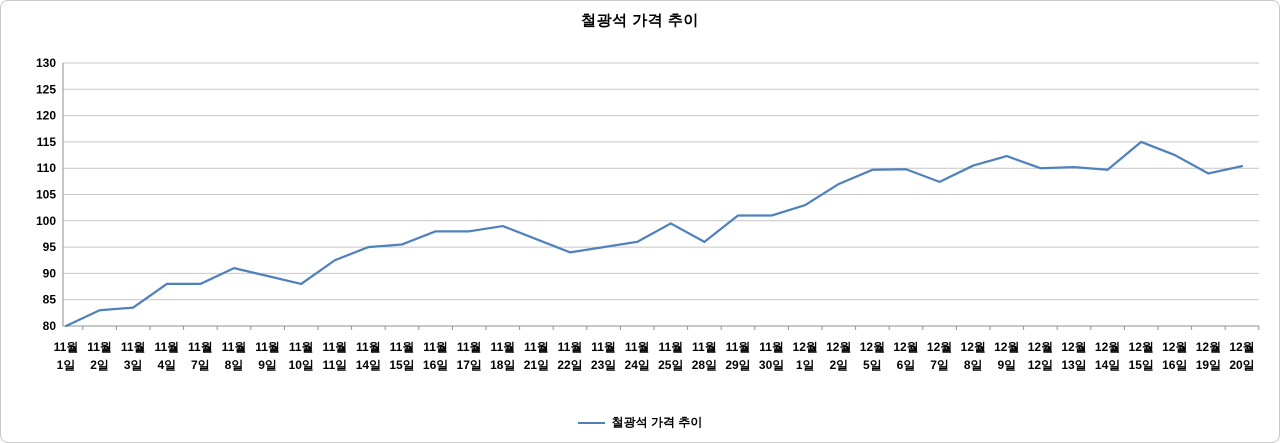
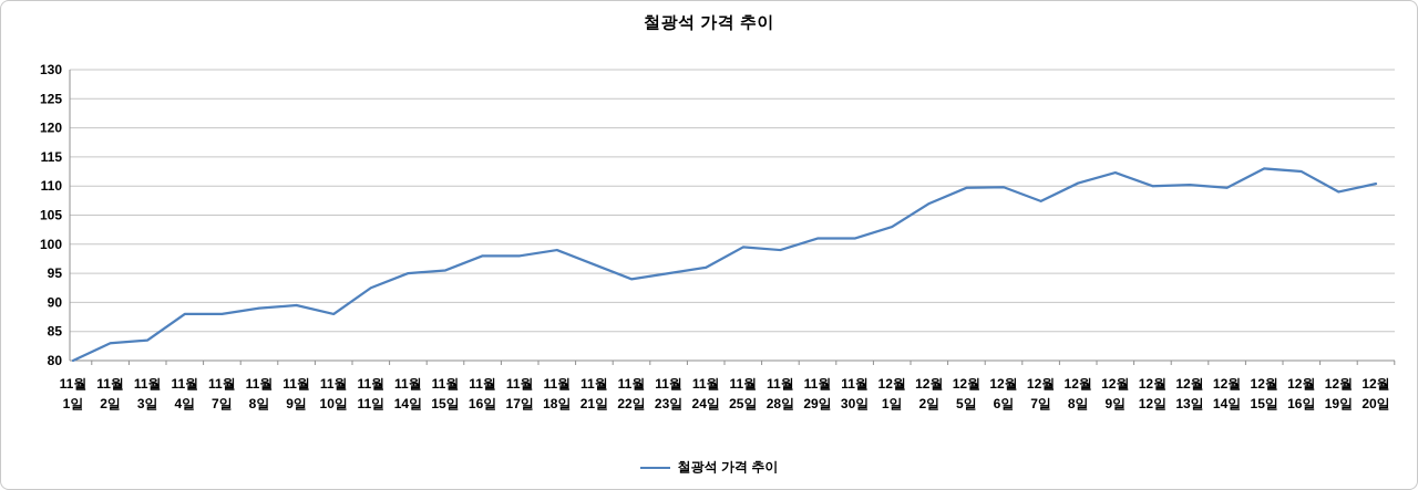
11월 8일: 91 -> 89
11월 28일: 96 -> 99
12월 15일: 115 -> 113
